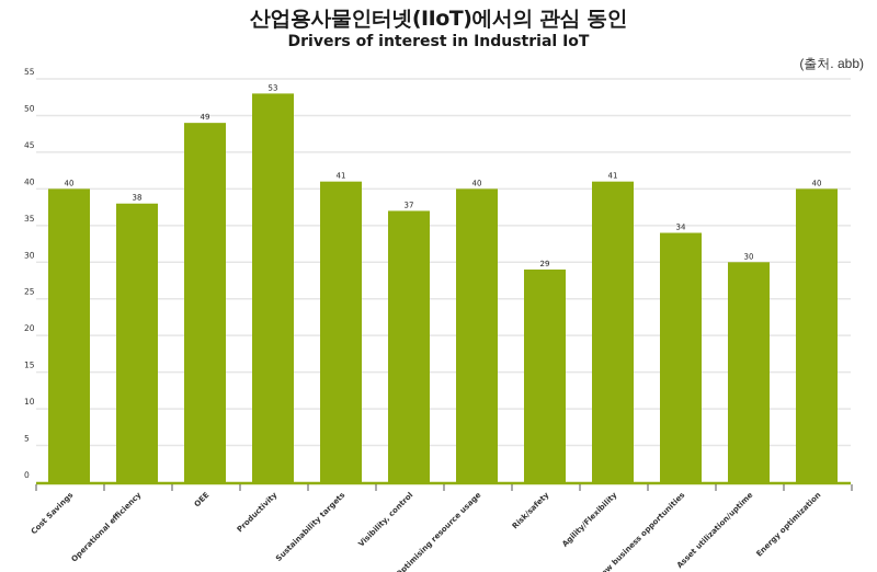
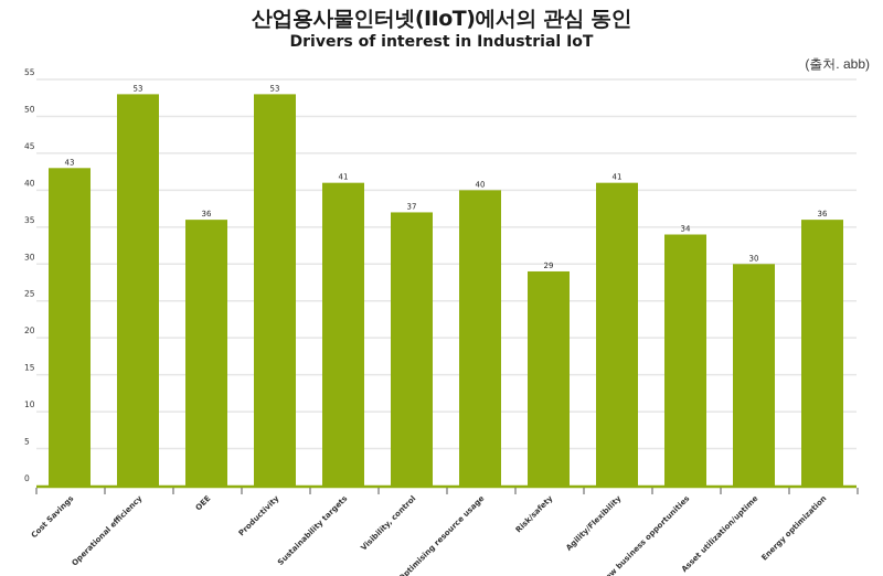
Cost Savings: 40 -> 43
Operational efficiency: 38 -> 53
OEE: 49 -> 36
Energy optimization: 40 -> 36
